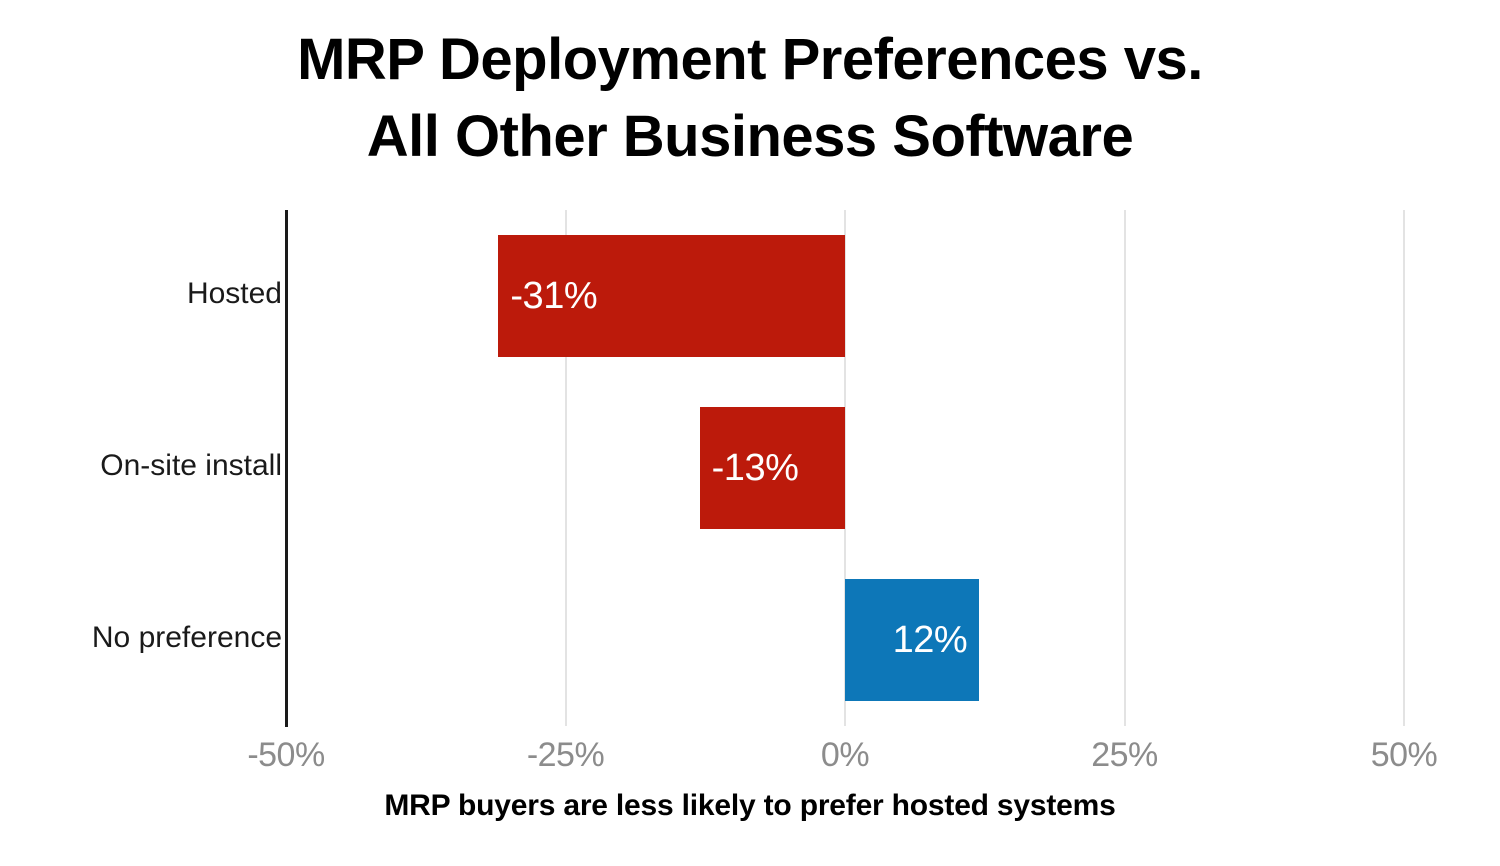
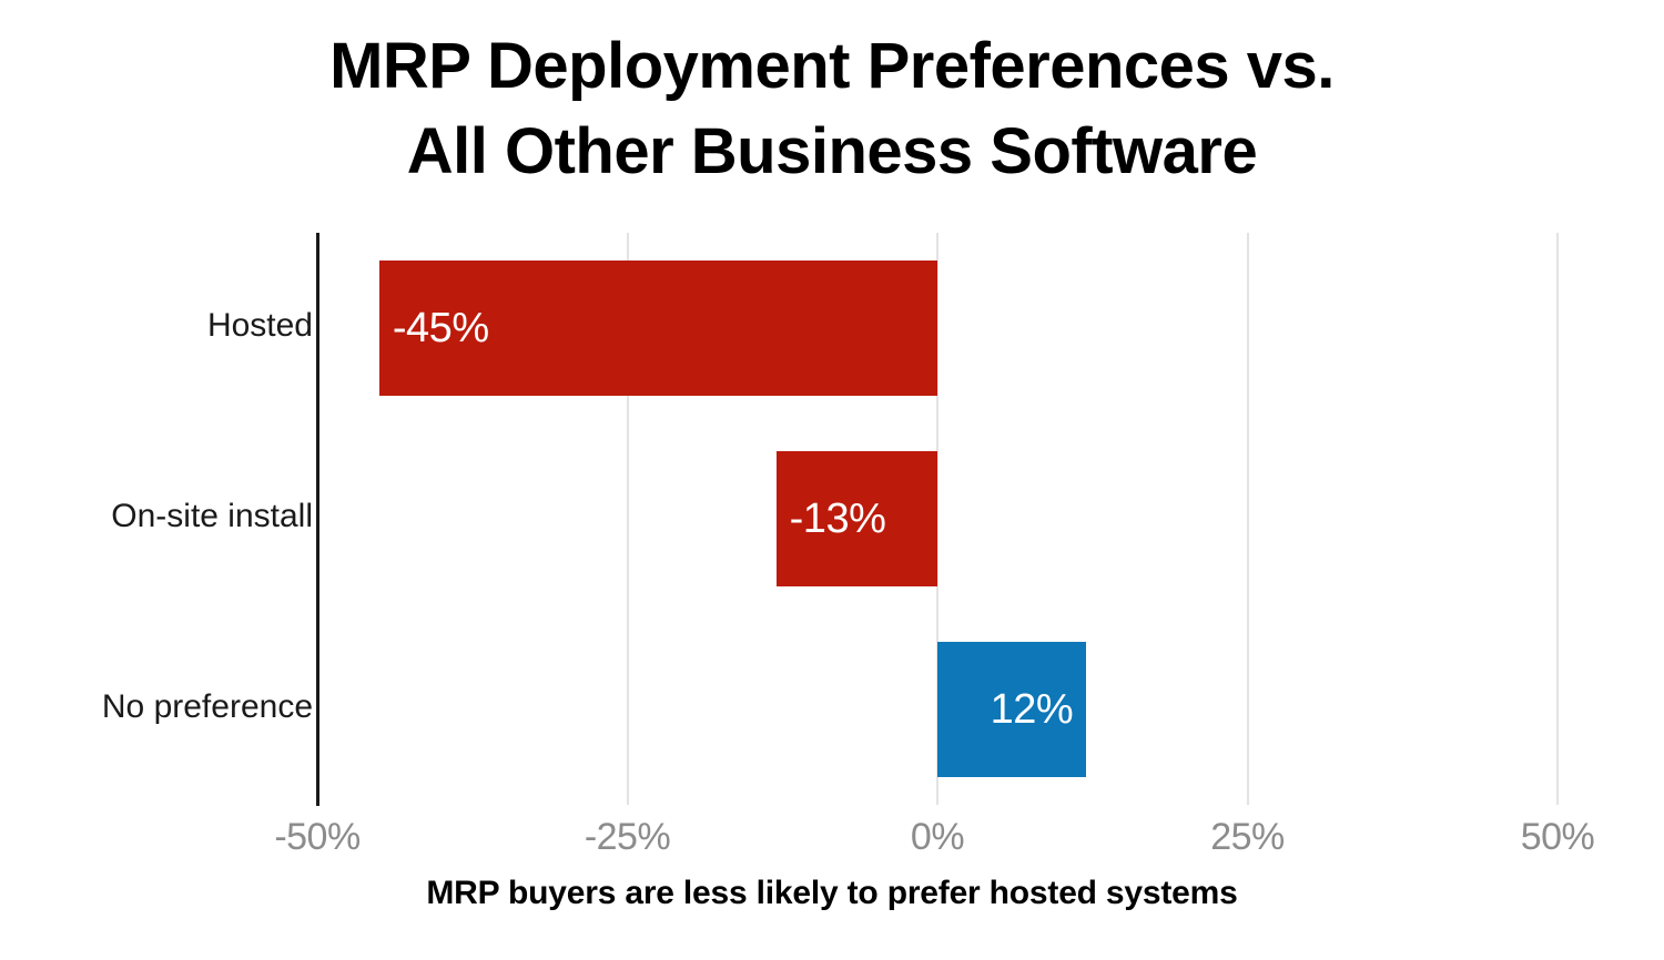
Hosted: -31% -> -45%
